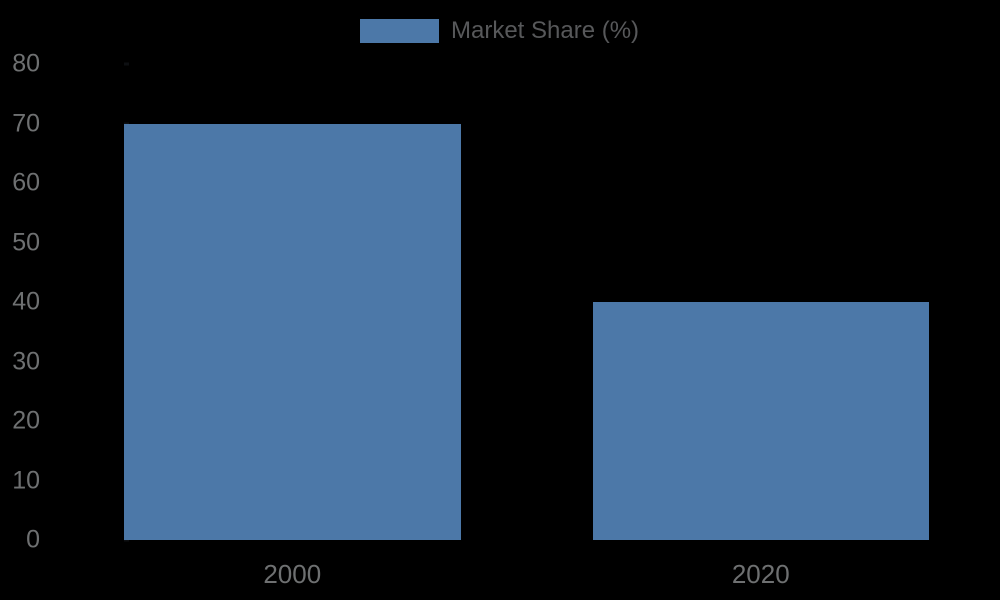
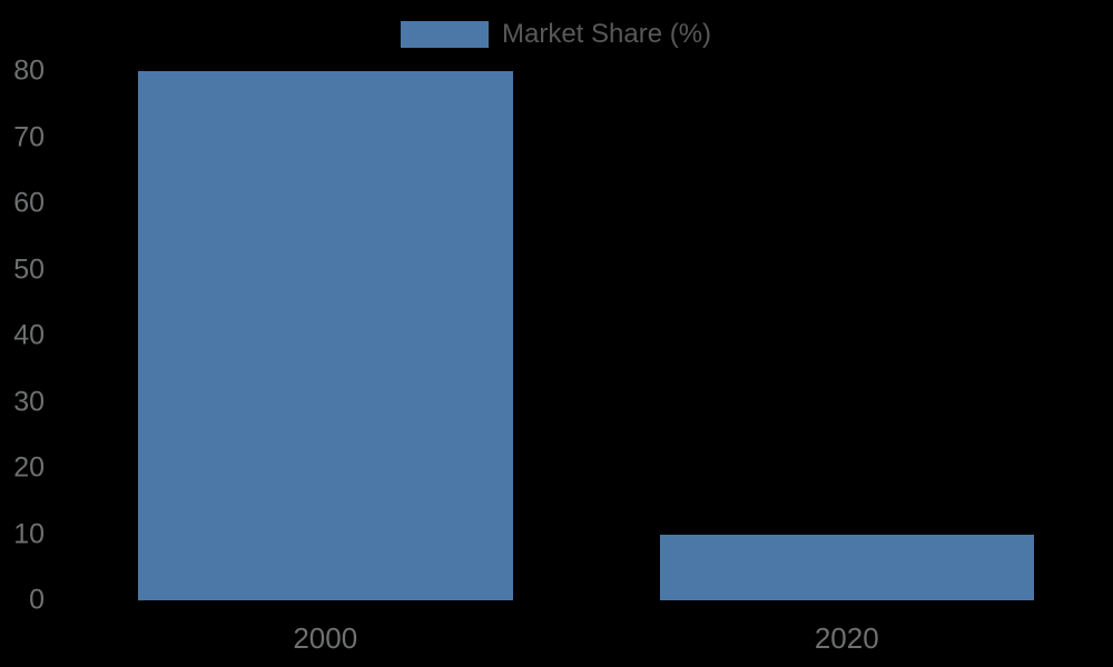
2000: 70 -> 80
2020: 40 -> 10
